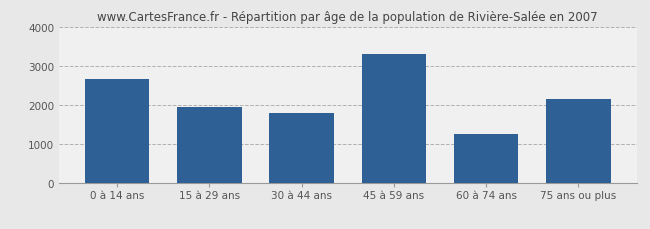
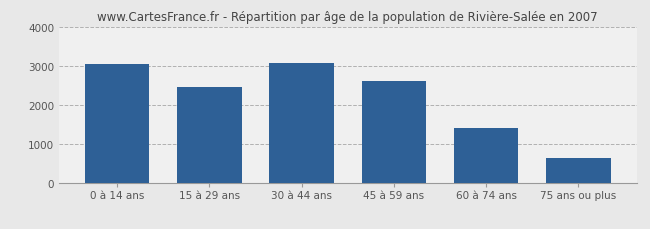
0 à 14 ans: 2650 -> 3050
15 à 29 ans: 1950 -> 2450
30 à 44 ans: 1800 -> 3060
45 à 59 ans: 3300 -> 2600
60 à 74 ans: 1250 -> 1400
75 ans ou plus: 2150 -> 650
